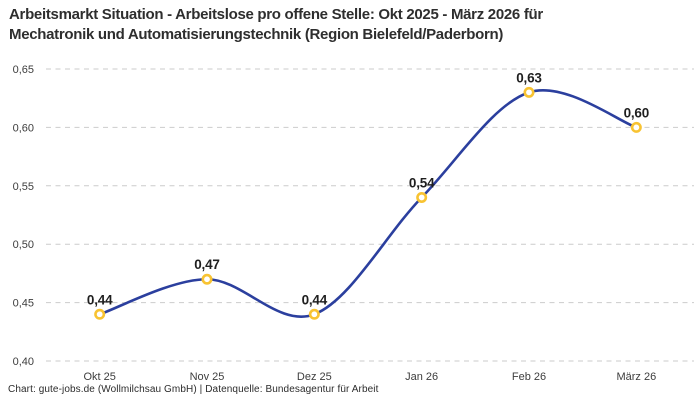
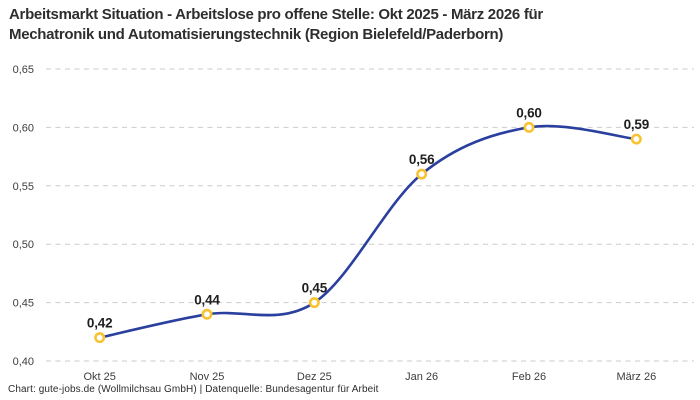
Okt 25: 0,44 -> 0,42
Nov 25: 0,47 -> 0,44
Dez 25: 0,44 -> 0,45
Jan 26: 0,54 -> 0,56
Feb 26: 0,63 -> 0,60
März 26: 0,60 -> 0,59
